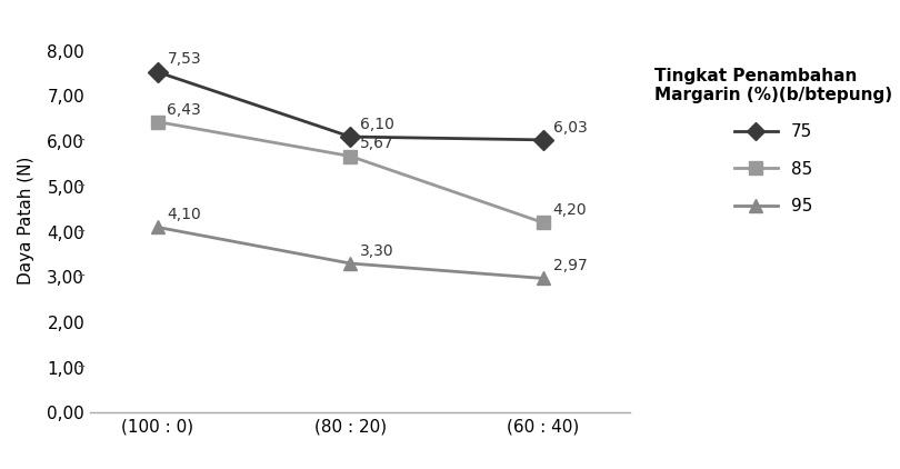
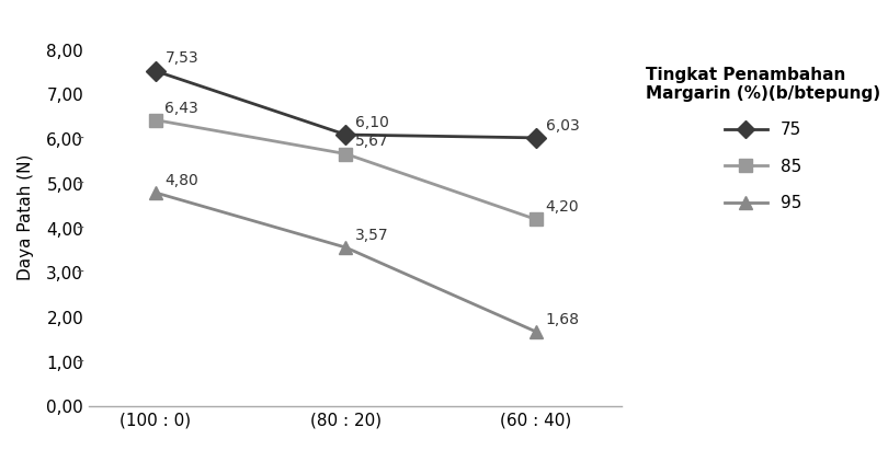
95/(100 : 0): 4,10 -> 4,80
95/(80 : 20): 3,30 -> 3,57
95/(60 : 40): 2,97 -> 1,68
